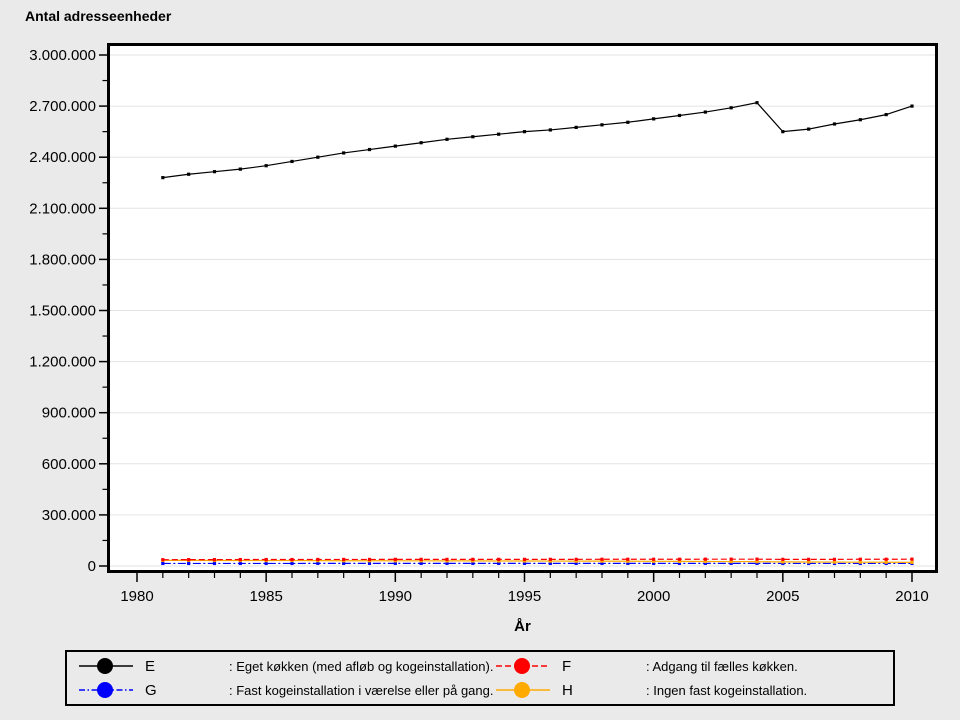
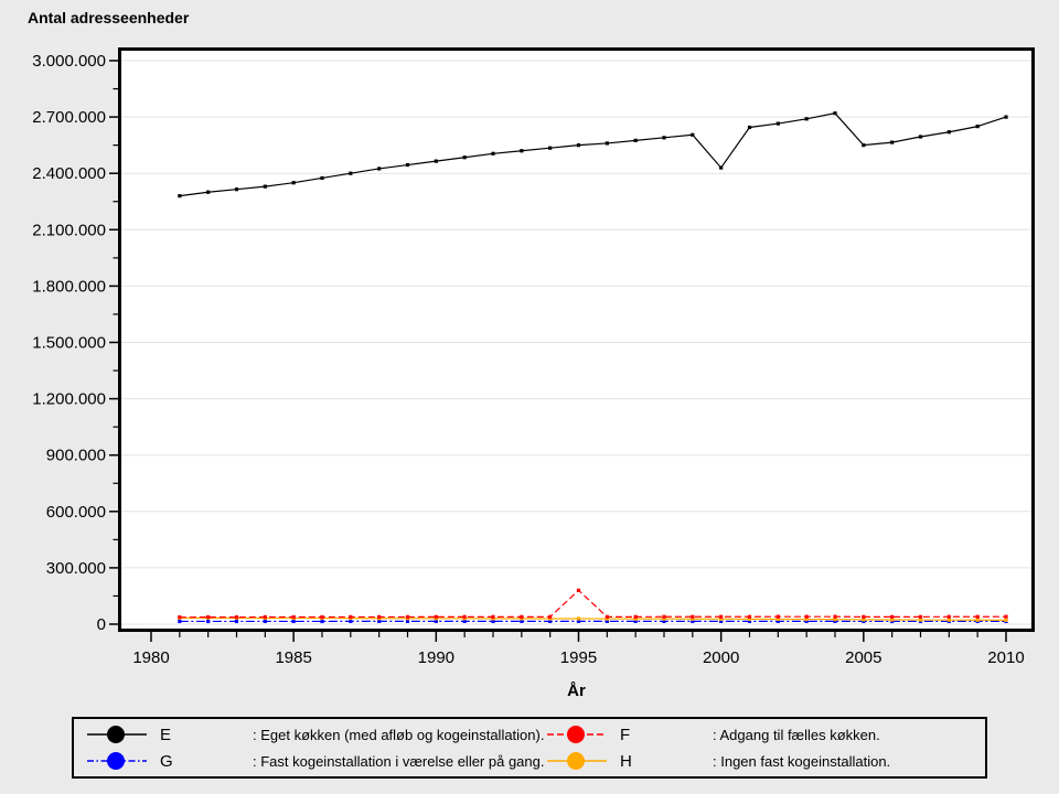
F/1995: 40000 -> 180000
E/2000: 2620000 -> 2430000
